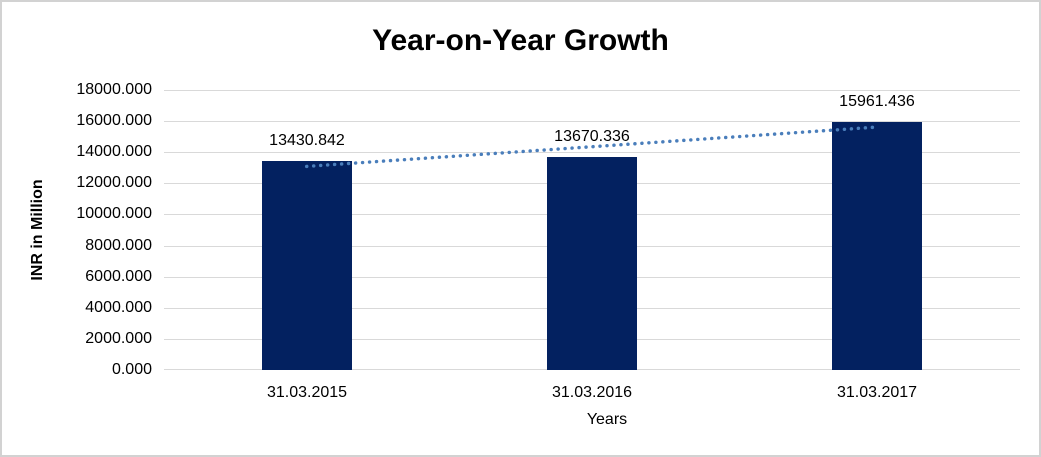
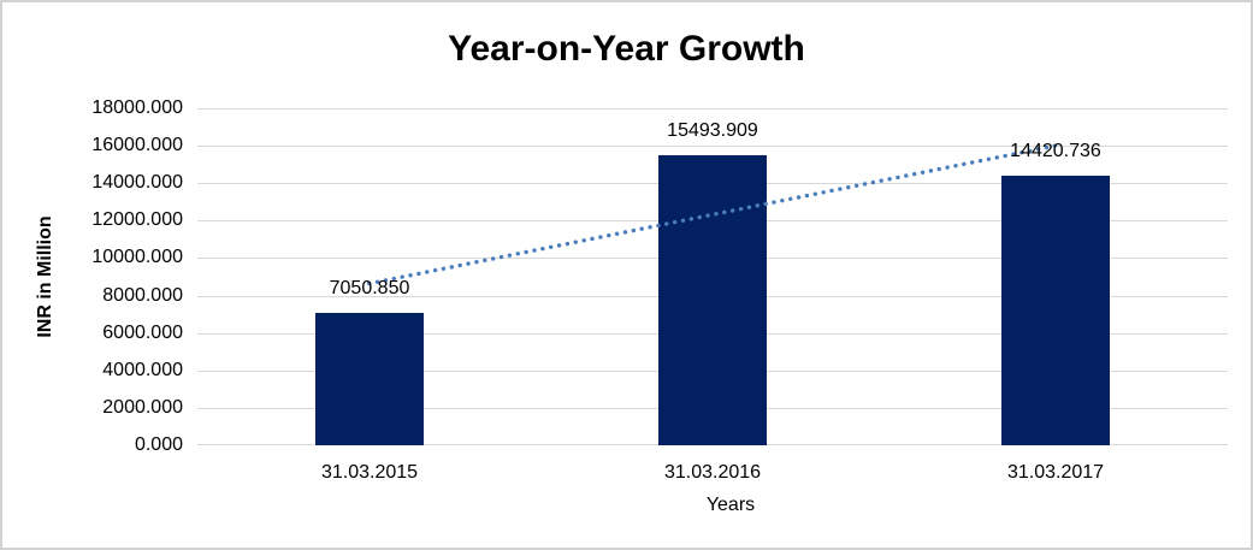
31.03.2015: 13430.842 -> 7050.850
31.03.2016: 13670.336 -> 15493.909
31.03.2017: 15961.436 -> 14420.736
